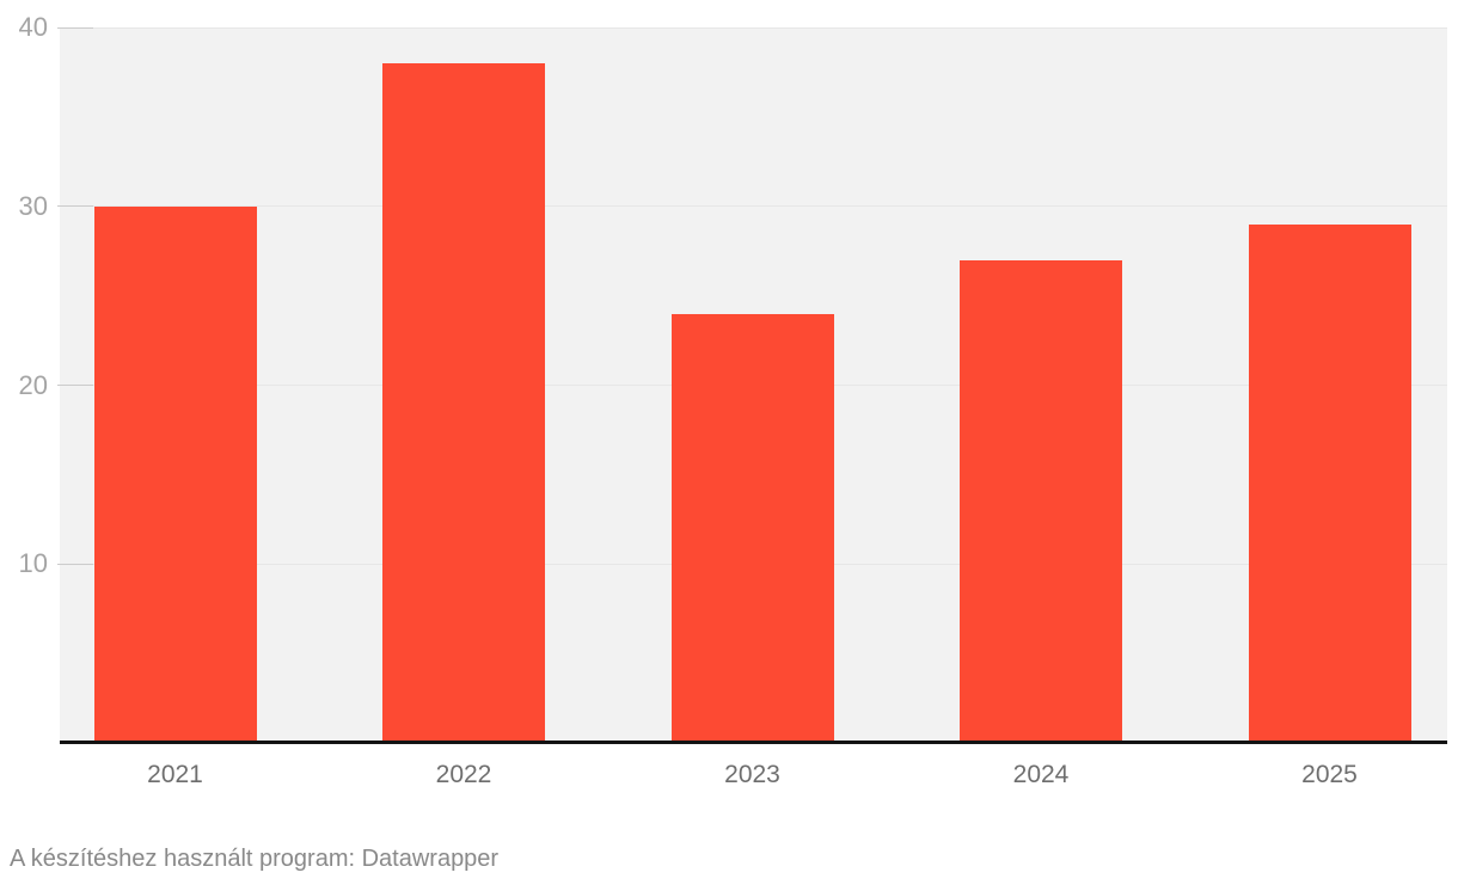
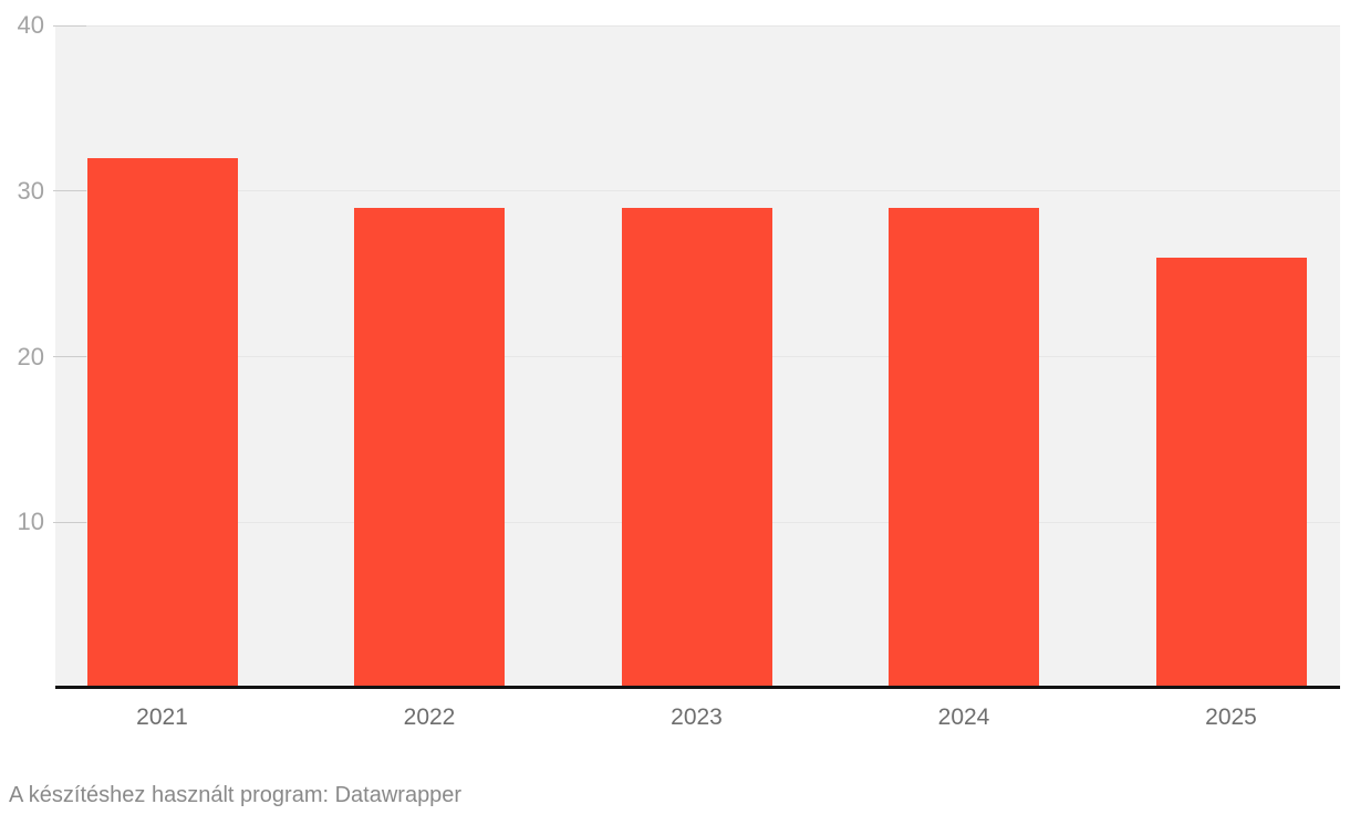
2021: 30 -> 32
2022: 38 -> 29
2023: 24 -> 29
2024: 27 -> 29
2025: 29 -> 26
